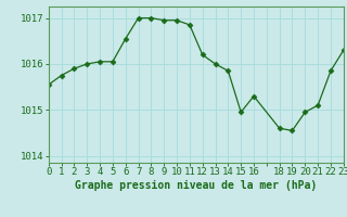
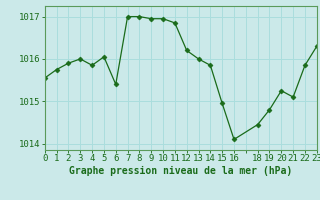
4: 1016.05 -> 1015.85
6: 1016.55 -> 1015.40
16: 1015.30 -> 1014.10
18: 1014.60 -> 1014.45
19: 1014.55 -> 1014.80
20: 1014.95 -> 1015.25
